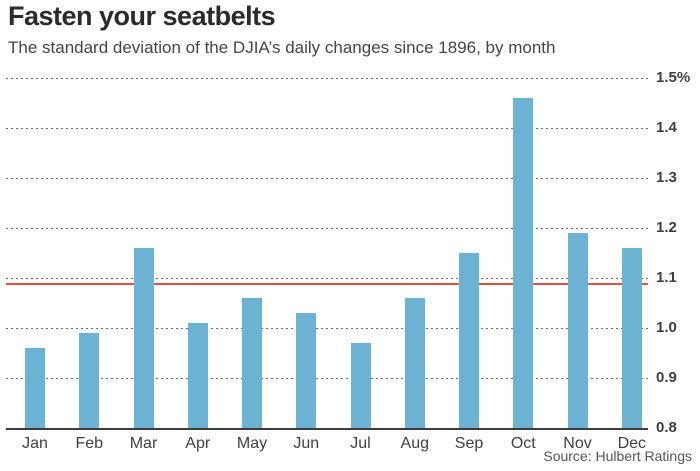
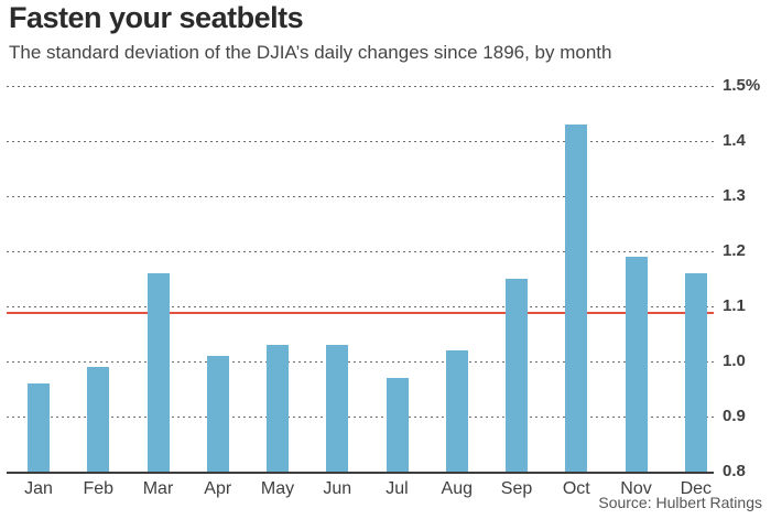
May: 1.06% -> 1.03%
Aug: 1.06% -> 1.02%
Oct: 1.46% -> 1.43%
